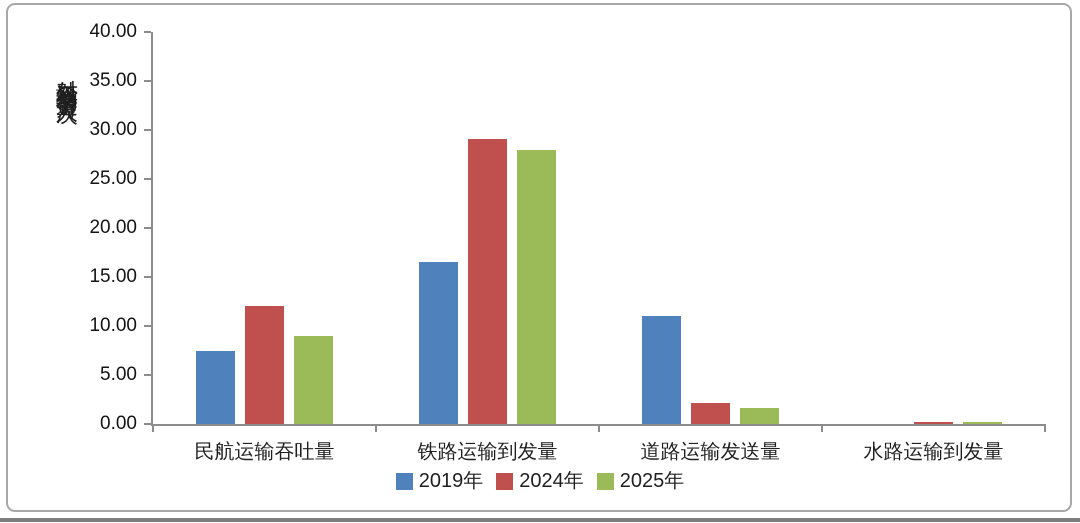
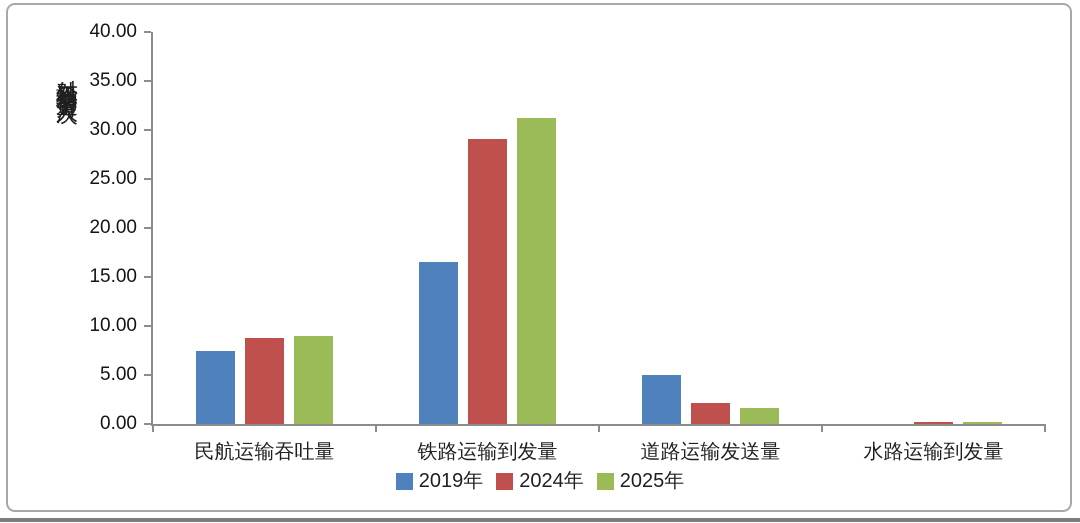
2024年/民航运输吞吐量: 12 -> 9
2025年/铁路运输到发量: 28 -> 31
2019年/道路运输发送量: 11 -> 5
